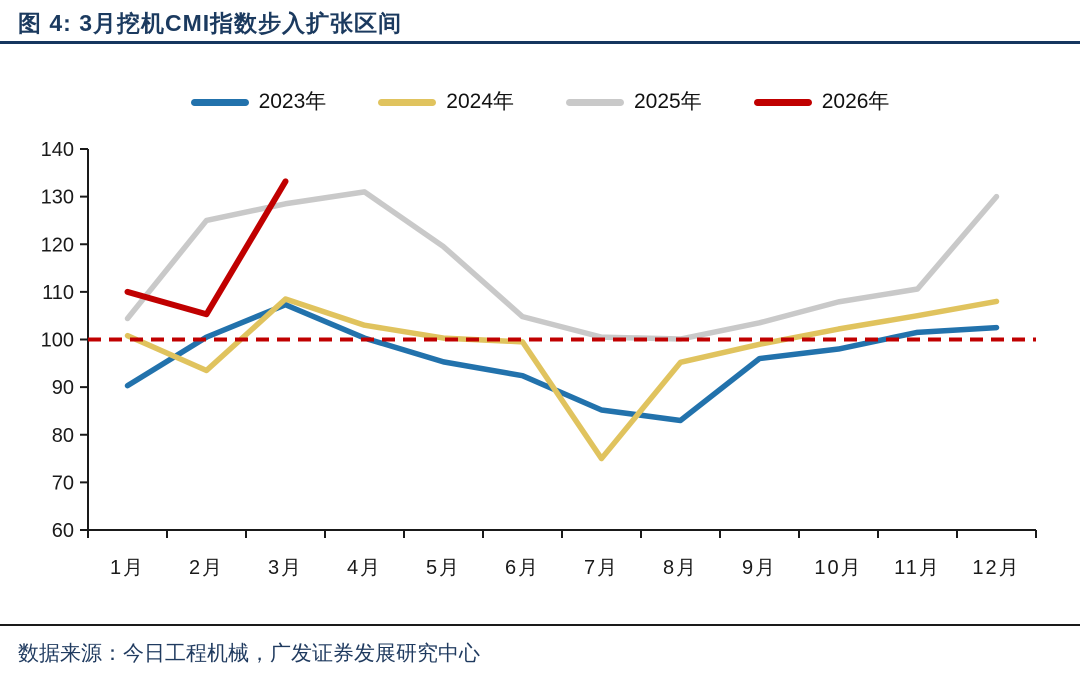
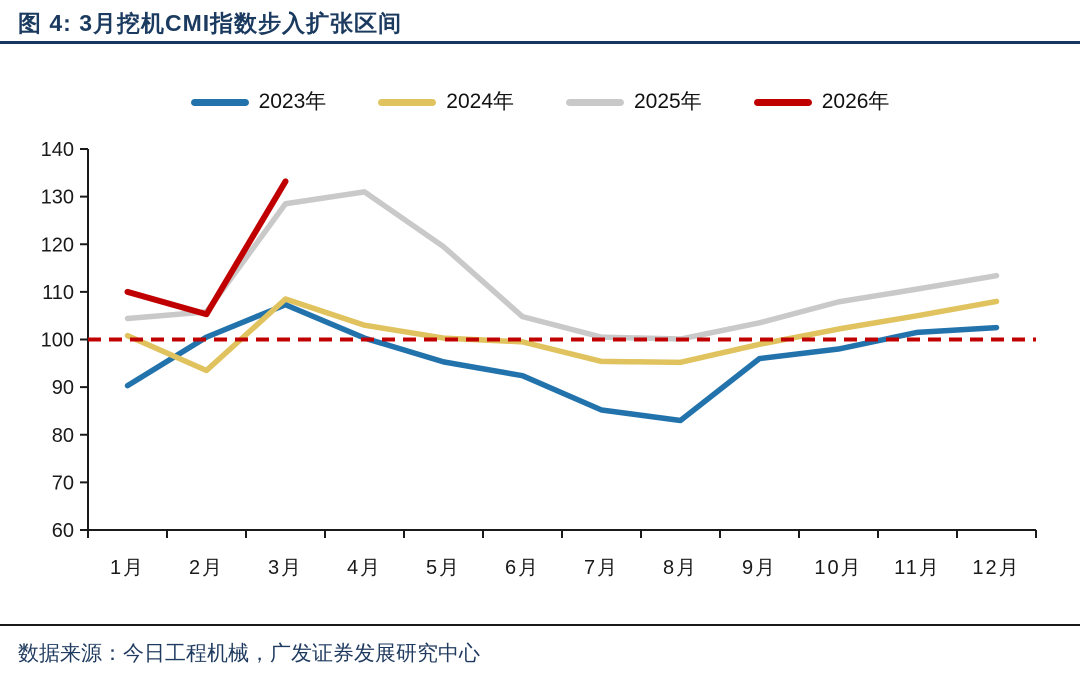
2025年/2月: 125 -> 106
2024年/7月: 75 -> 95
2025年/12月: 130 -> 113
